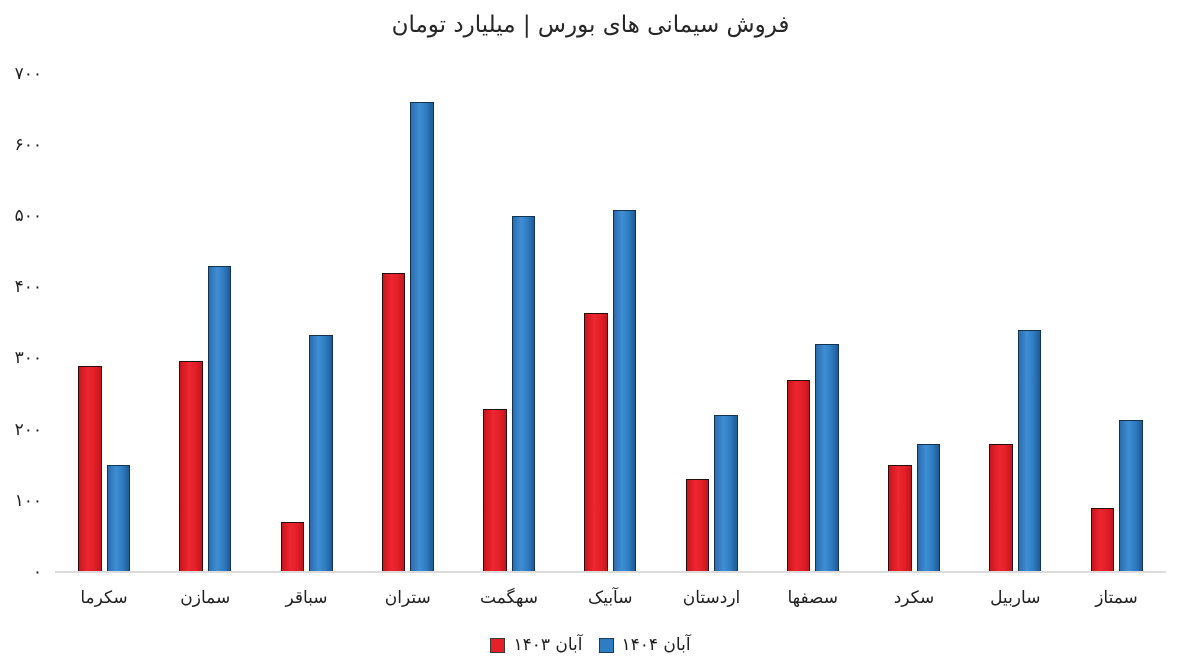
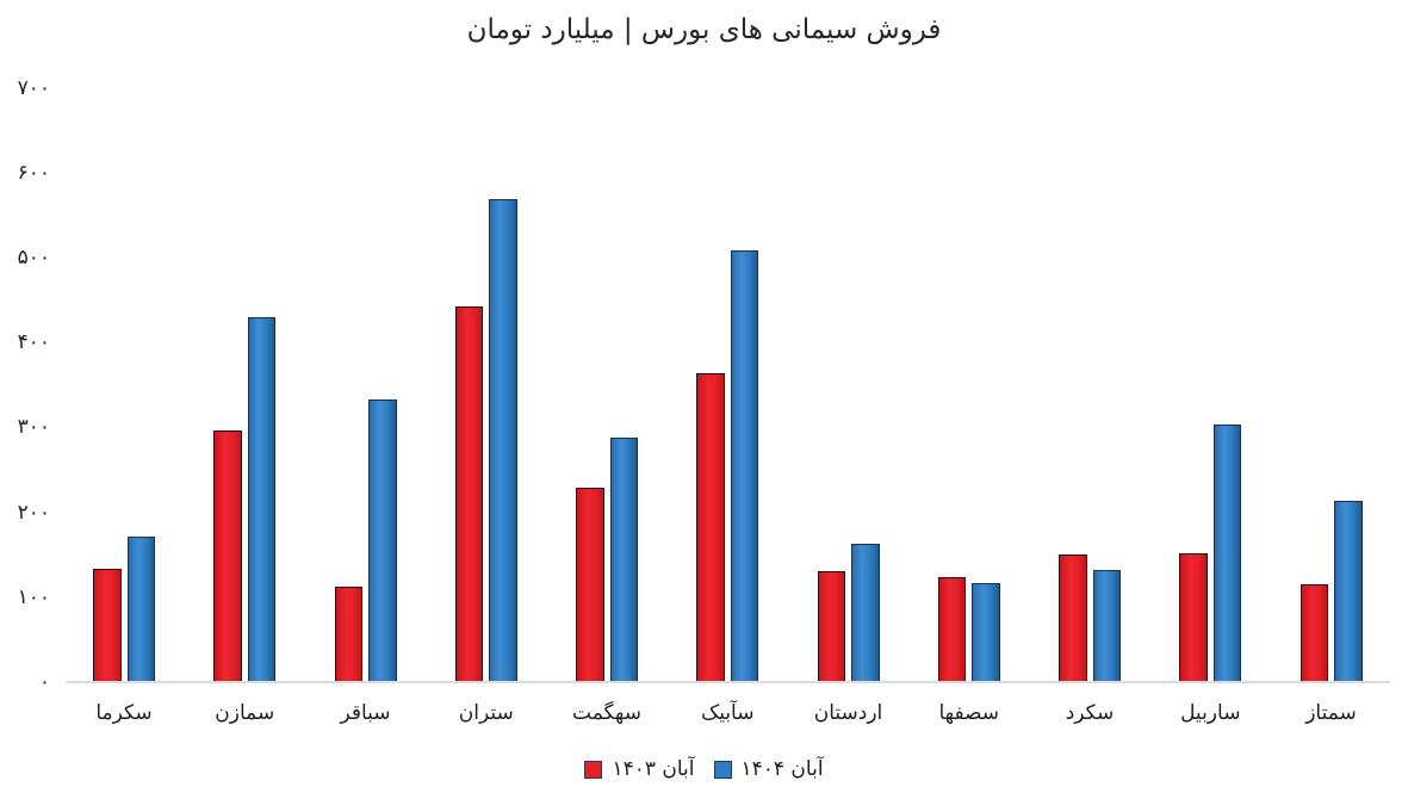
آبان ۱۴۰۳/سکرما: 290 -> 130
آبان ۱۴۰۴/سکرما: 150 -> 170
آبان ۱۴۰۳/سباقر: 70 -> 110
آبان ۱۴۰۳/ستران: 420 -> 440
آبان ۱۴۰۴/ستران: 660 -> 570
آبان ۱۴۰۴/سهگمت: 500 -> 290
آبان ۱۴۰۴/اردستان: 220 -> 160
آبان ۱۴۰۳/سصفها: 270 -> 120
آبان ۱۴۰۴/سصفها: 320 -> 120
آبان ۱۴۰۴/سکرد: 180 -> 130
آبان ۱۴۰۳/ساربیل: 180 -> 150
آبان ۱۴۰۴/ساربیل: 340 -> 300
آبان ۱۴۰۳/سمتاز: 90 -> 120
